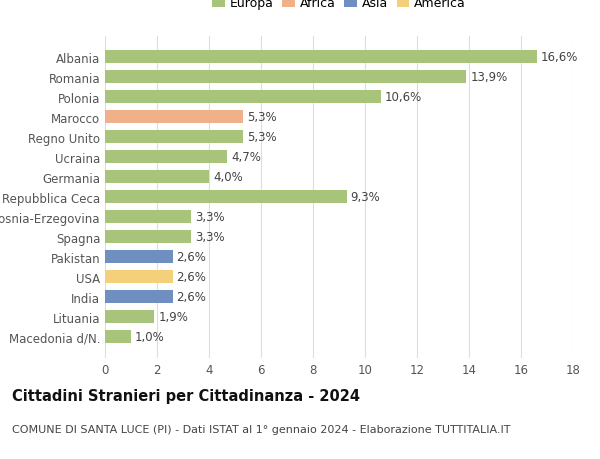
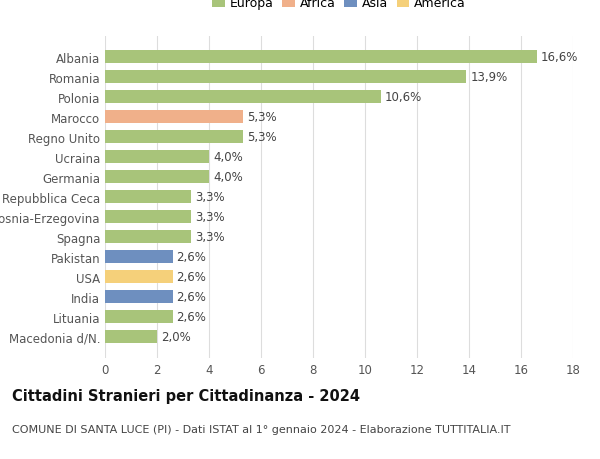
Ucraina: 4,7% -> 4,0%
Repubblica Ceca: 9,3% -> 3,3%
Lituania: 1,9% -> 2,6%
Macedonia d/N.: 1,0% -> 2,0%
